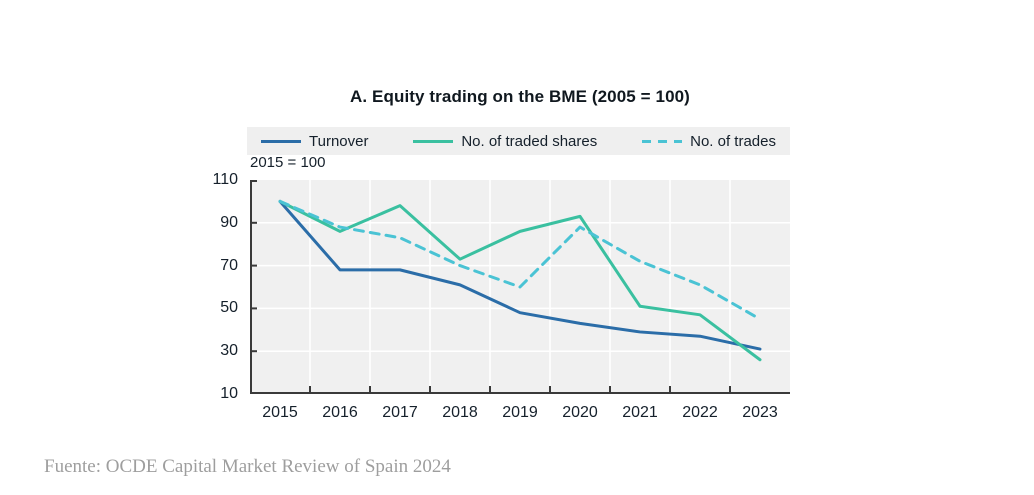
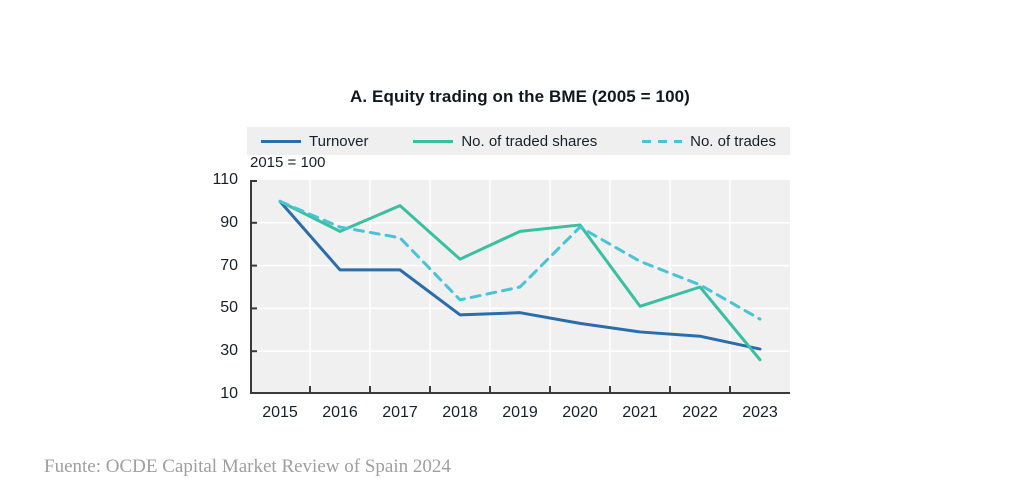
Turnover/2018: 61 -> 47
No. of trades/2018: 70 -> 54
No. of traded shares/2020: 93 -> 89
No. of traded shares/2022: 47 -> 60
